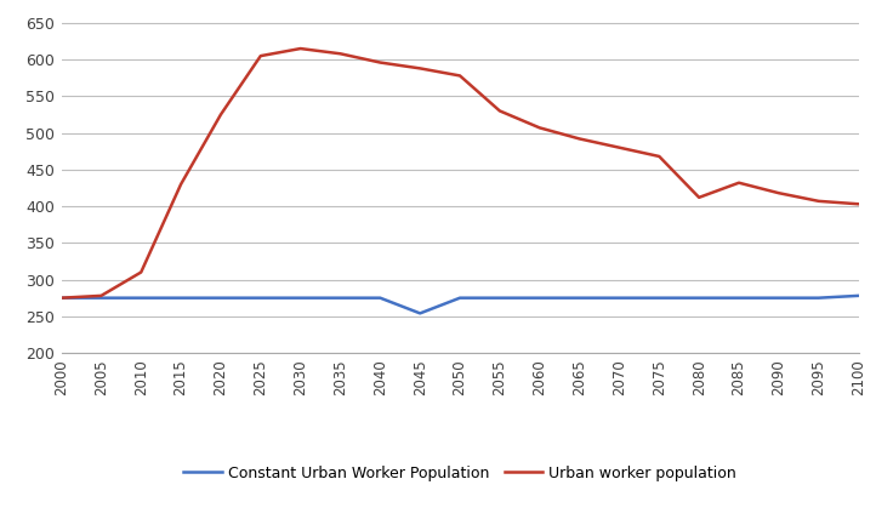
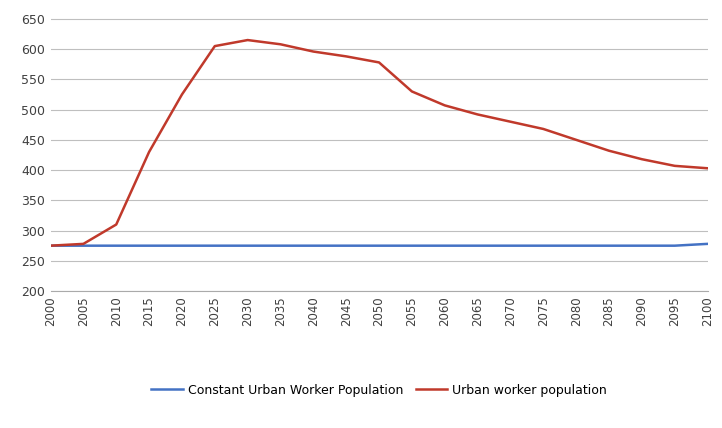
Constant Urban Worker Population/2045: 254 -> 275
Urban worker population/2080: 412 -> 450
